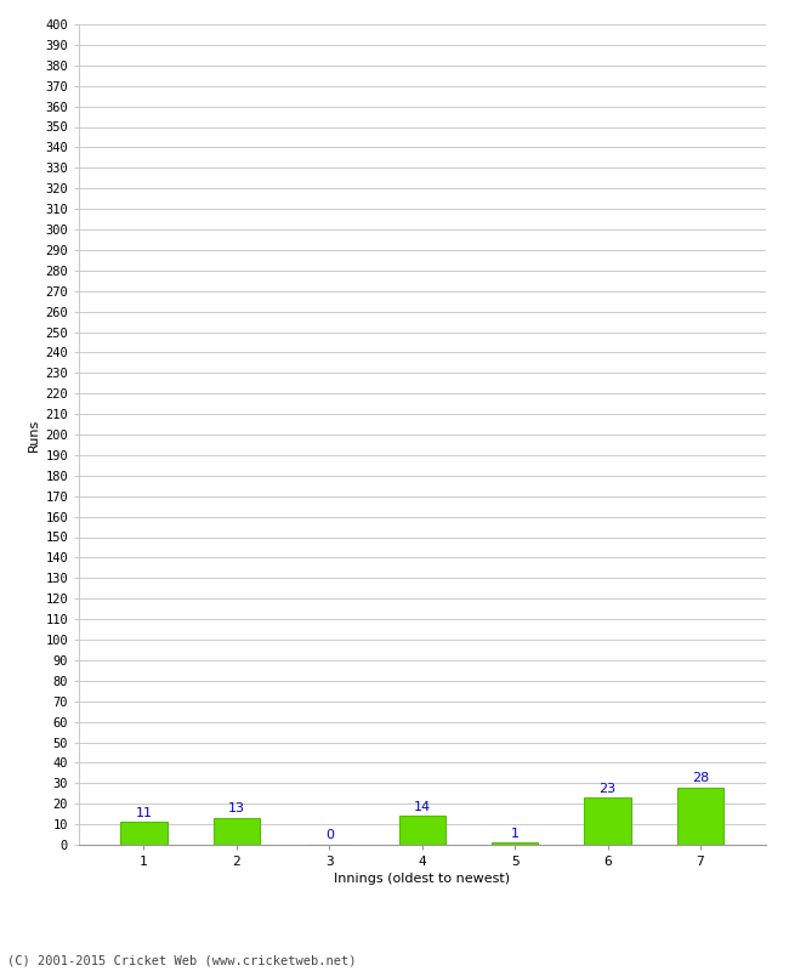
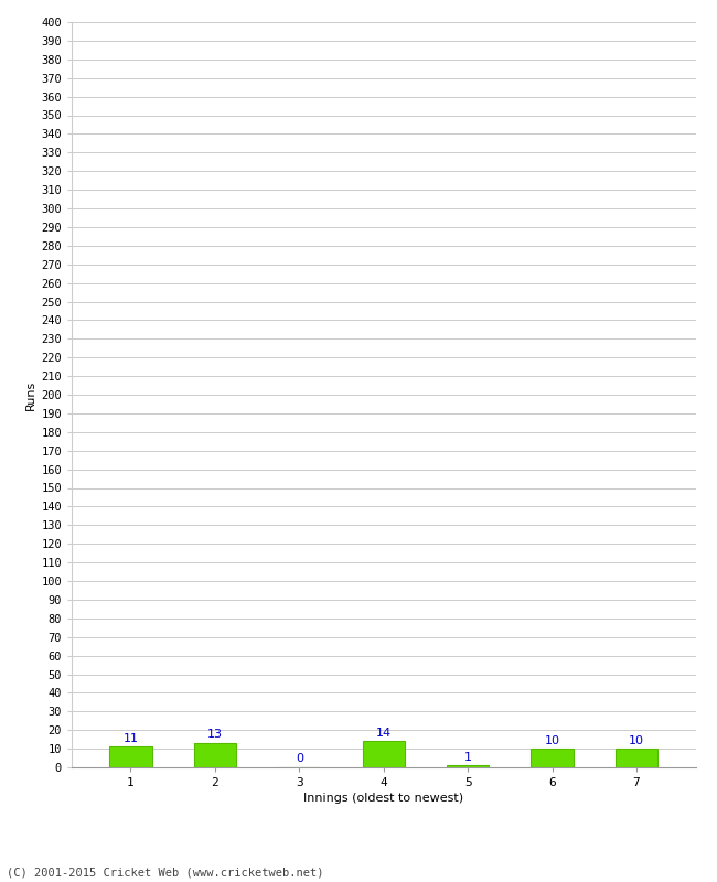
6: 23 -> 10
7: 28 -> 10
